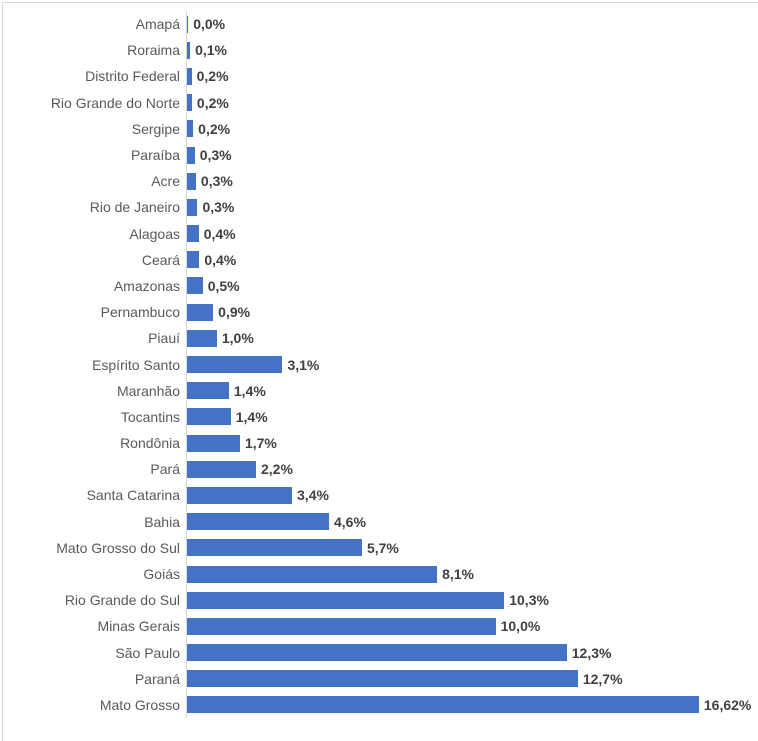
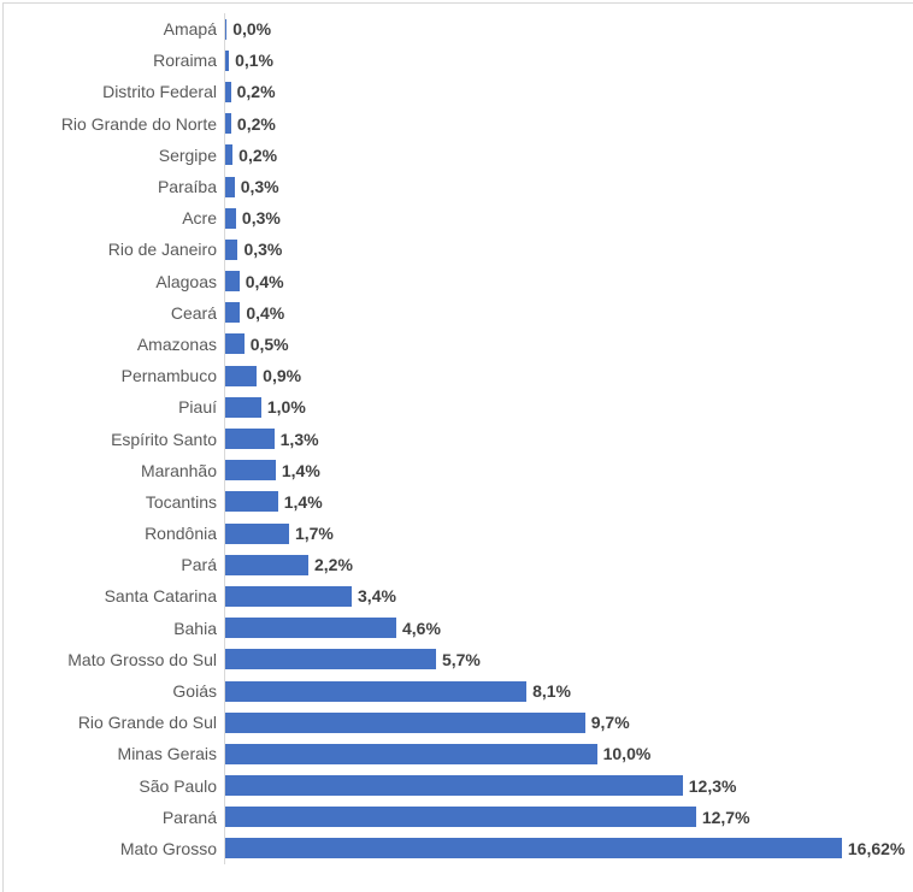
Espírito Santo: 3,1% -> 1,3%
Rio Grande do Sul: 10,3% -> 9,7%
